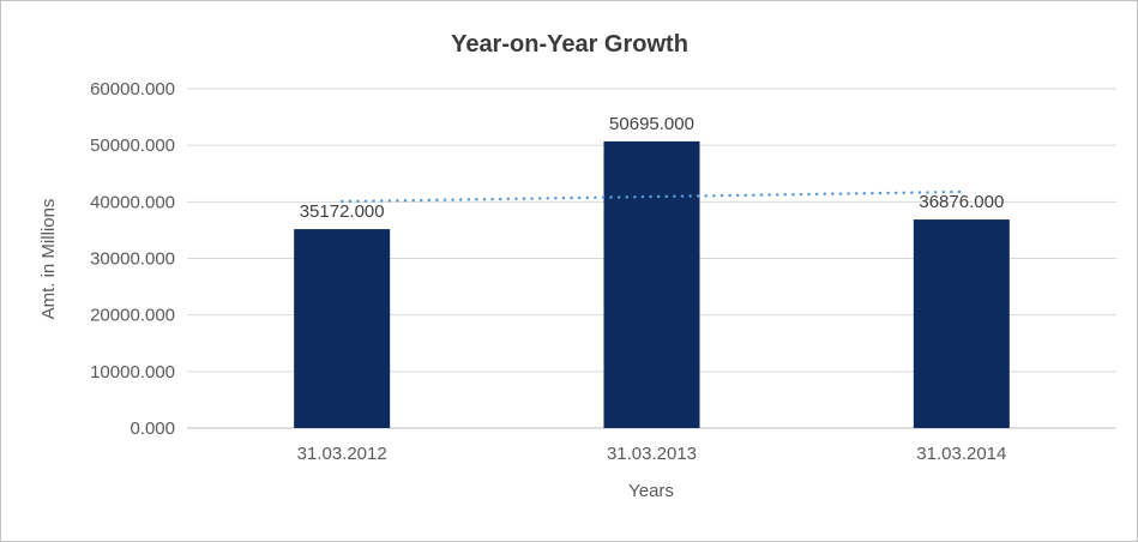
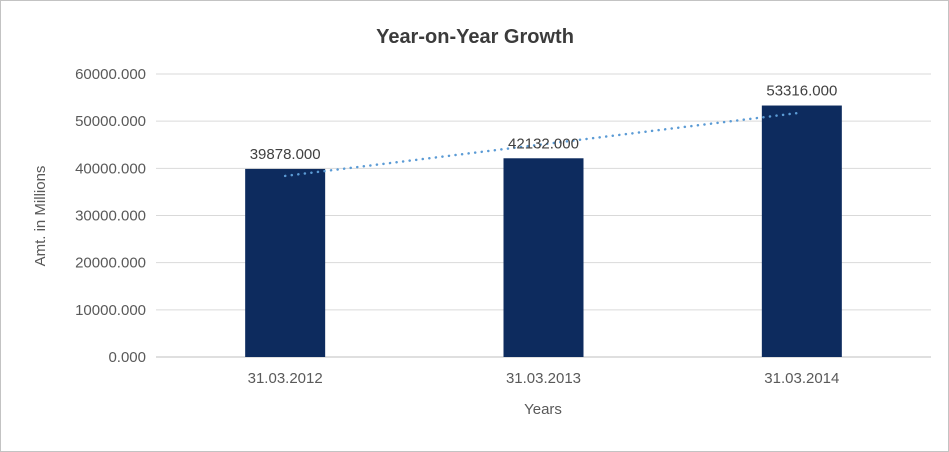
31.03.2012: 35172.000 -> 39878.000
31.03.2013: 50695.000 -> 42132.000
31.03.2014: 36876.000 -> 53316.000
